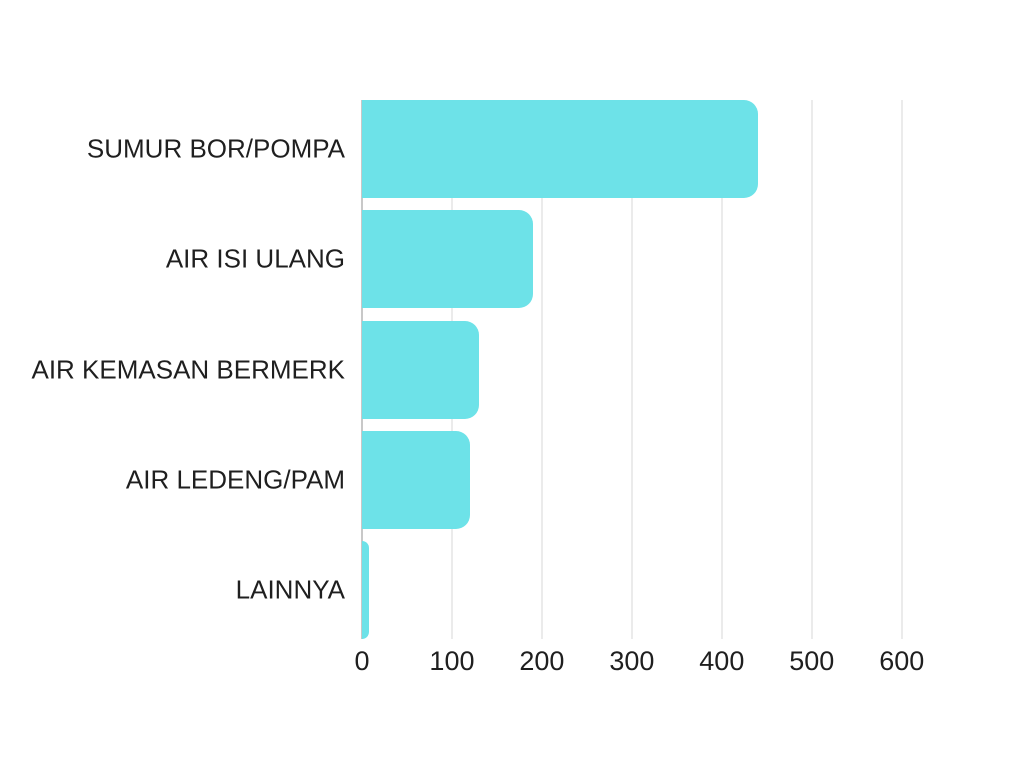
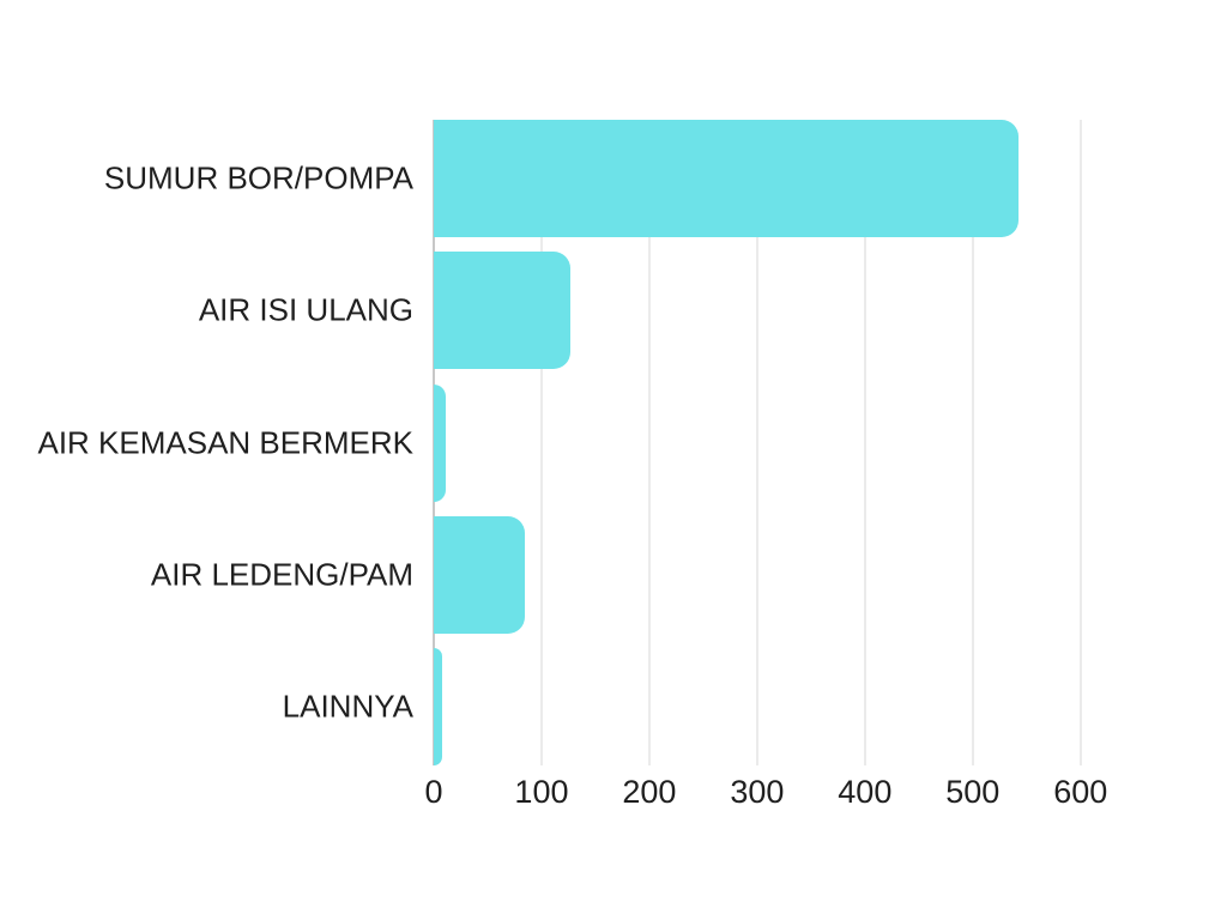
SUMUR BOR/POMPA: 440 -> 540
AIR ISI ULANG: 190 -> 130
AIR KEMASAN BERMERK: 130 -> 10
AIR LEDENG/PAM: 120 -> 80
